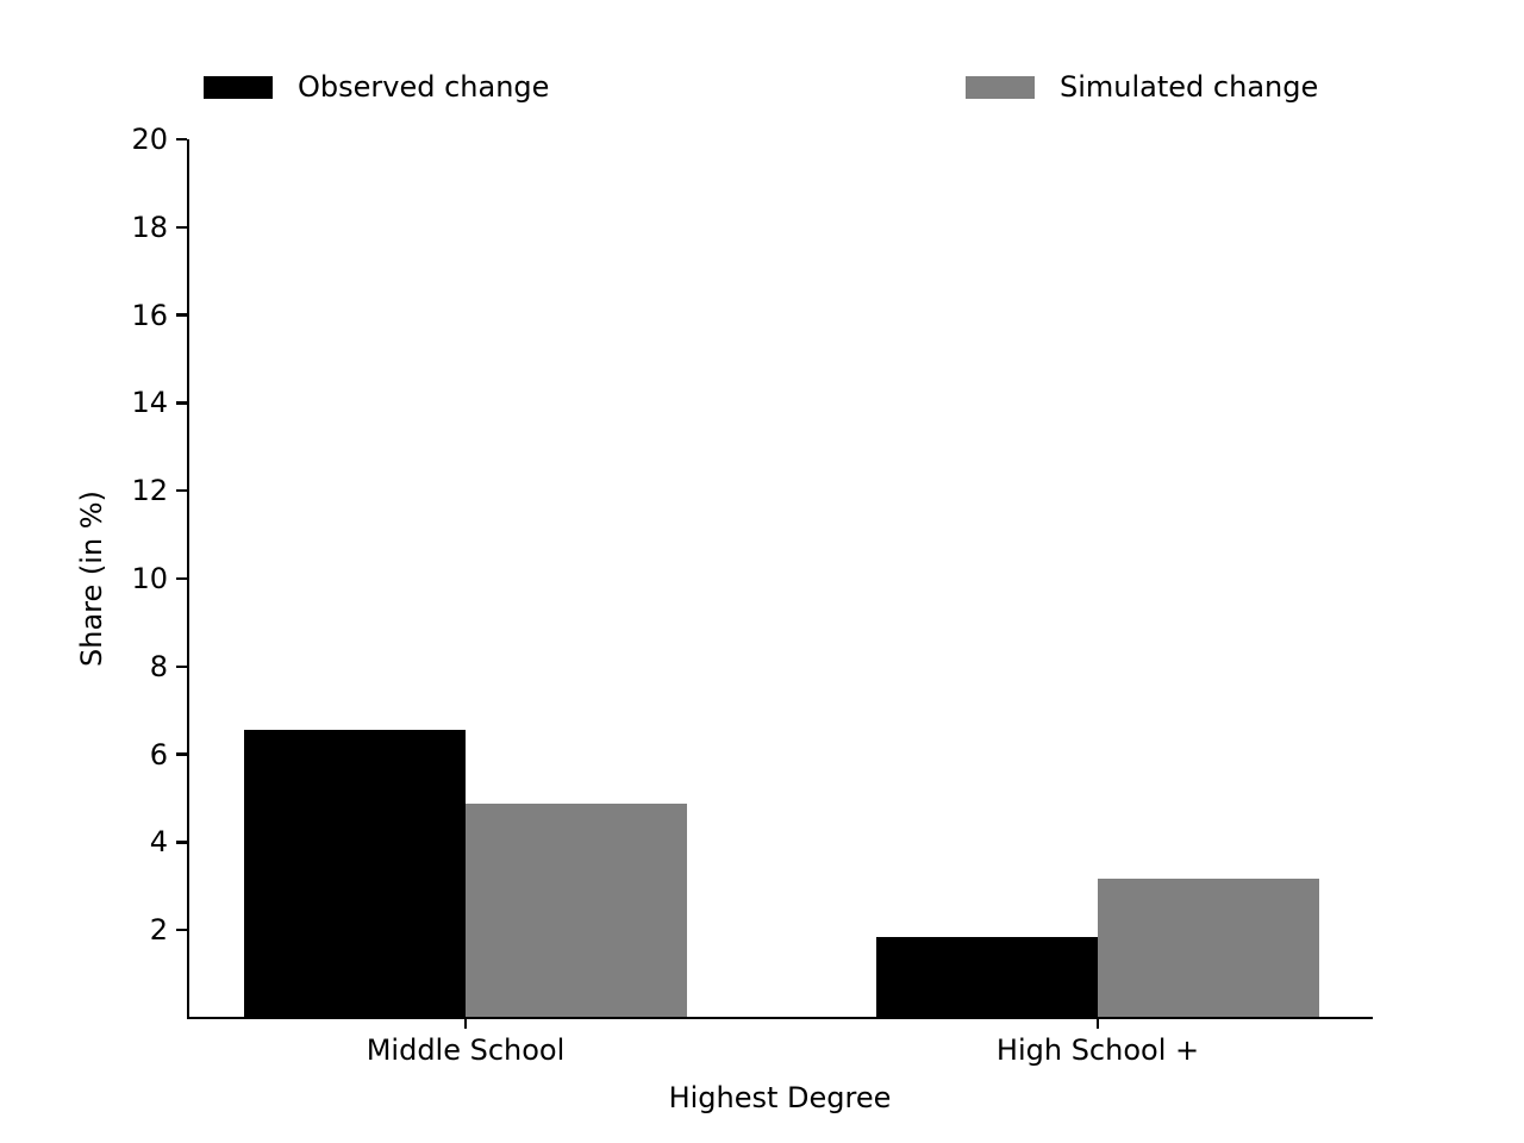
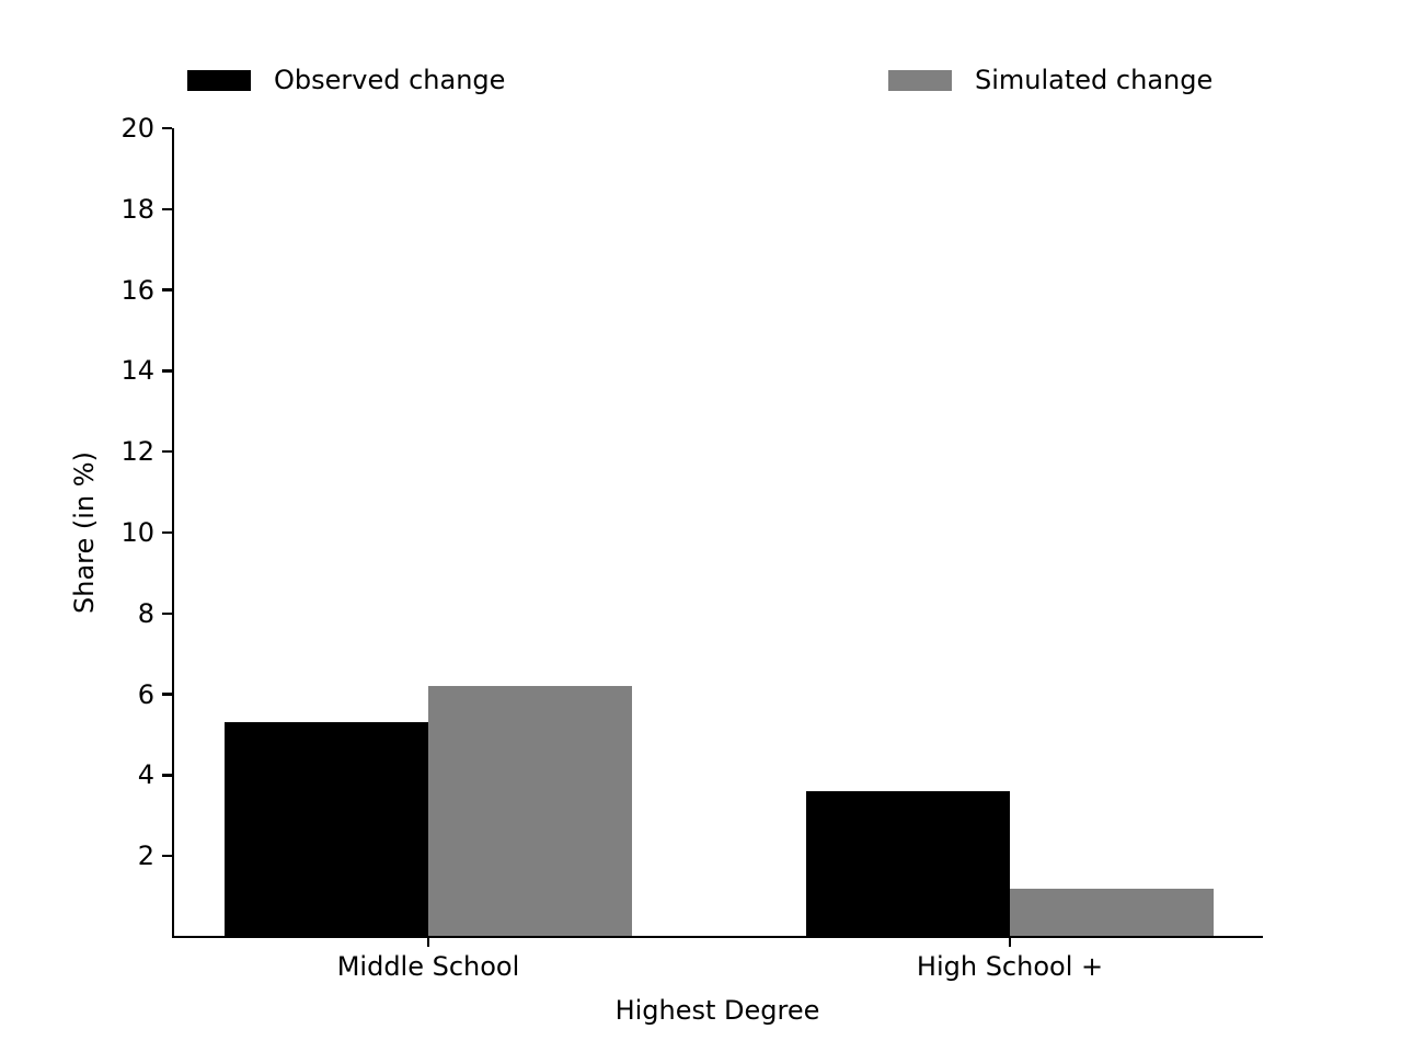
Observed change/Middle School: 6.6 -> 5.3
Simulated change/Middle School: 4.9 -> 6.2
Observed change/High School +: 1.8 -> 3.6
Simulated change/High School +: 3.2 -> 1.2
